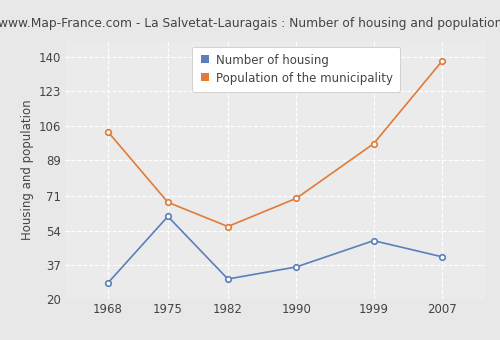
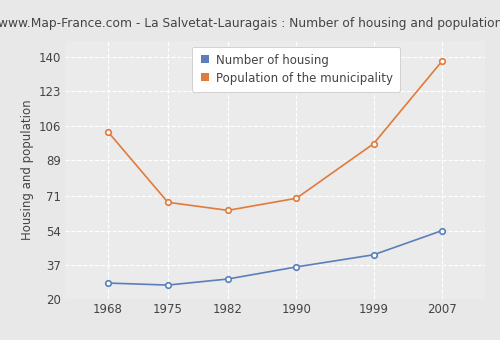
Number of housing/1975: 61 -> 27
Population of the municipality/1982: 56 -> 64
Number of housing/1999: 49 -> 42
Number of housing/2007: 41 -> 54
